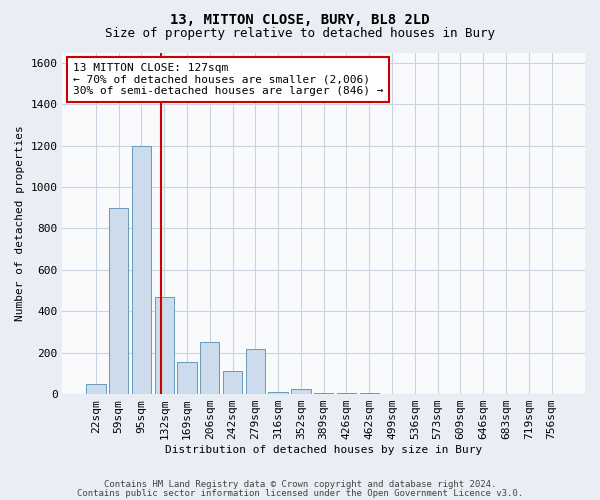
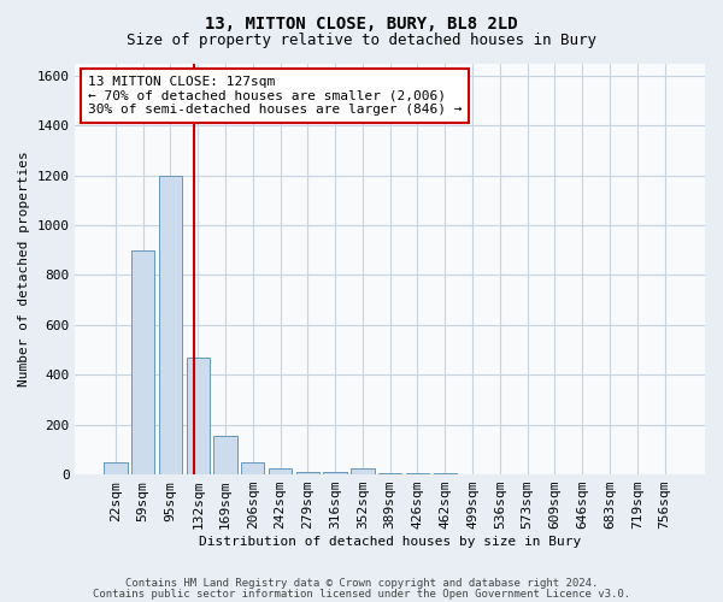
206sqm: 250 -> 50
242sqm: 110 -> 25
279sqm: 220 -> 12
